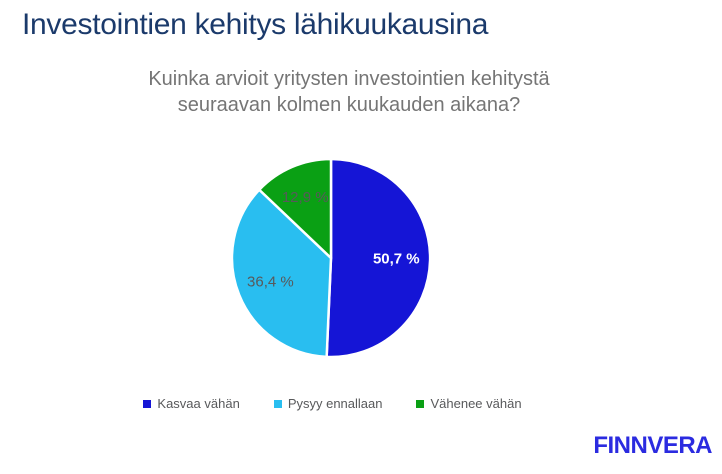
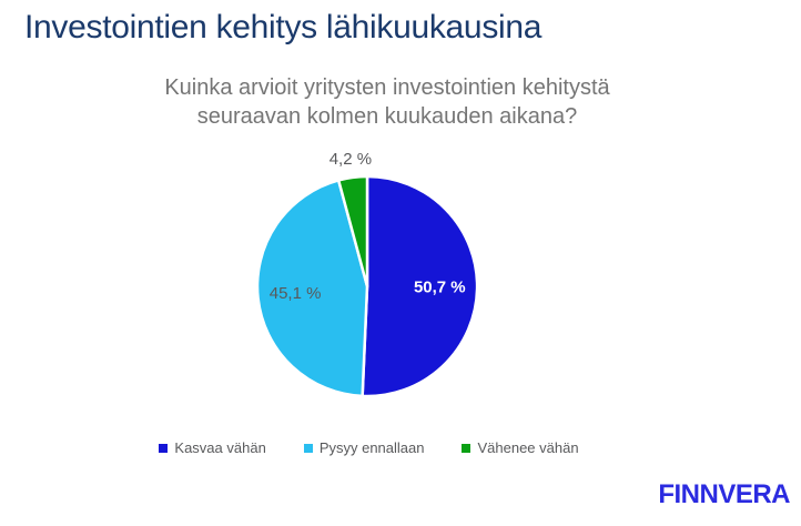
Pysyy ennallaan: 36,4 -> 45,1
Vähenee vähän: 12,9 -> 4,2
